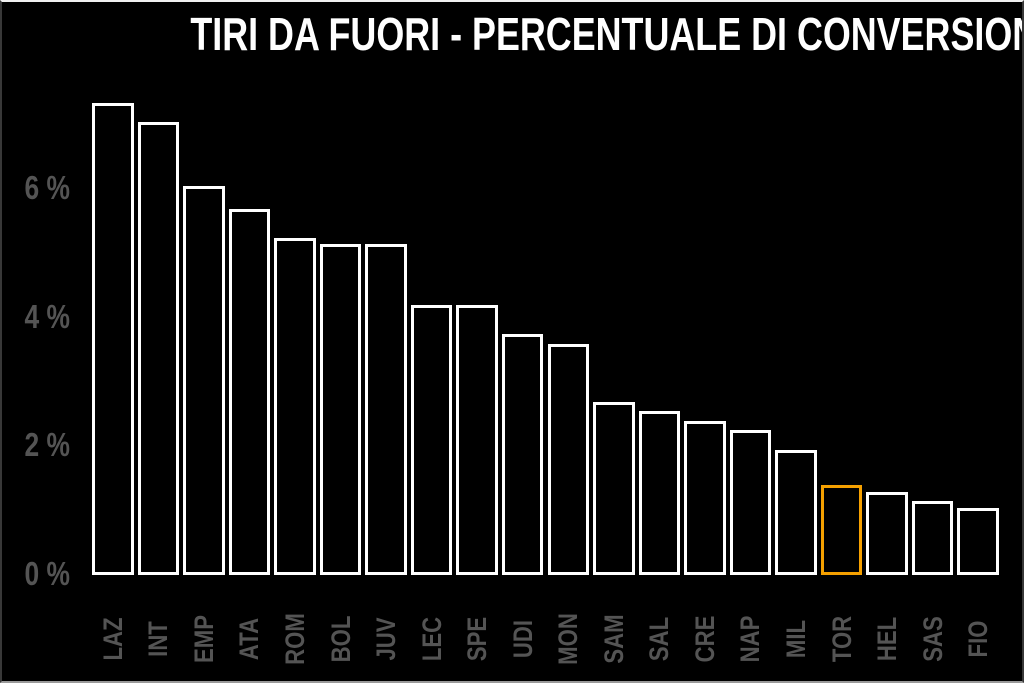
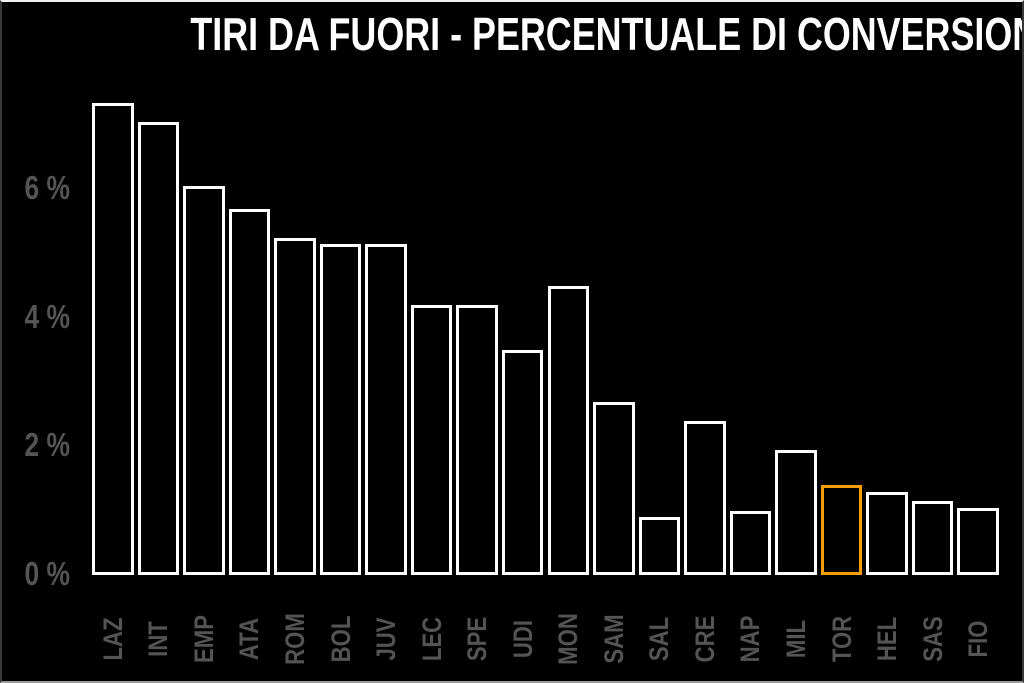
UDI: 3.8% -> 3.5%
MON: 3.6% -> 4.5%
SAL: 2.5% -> 0.9%
NAP: 2.2% -> 1.0%
